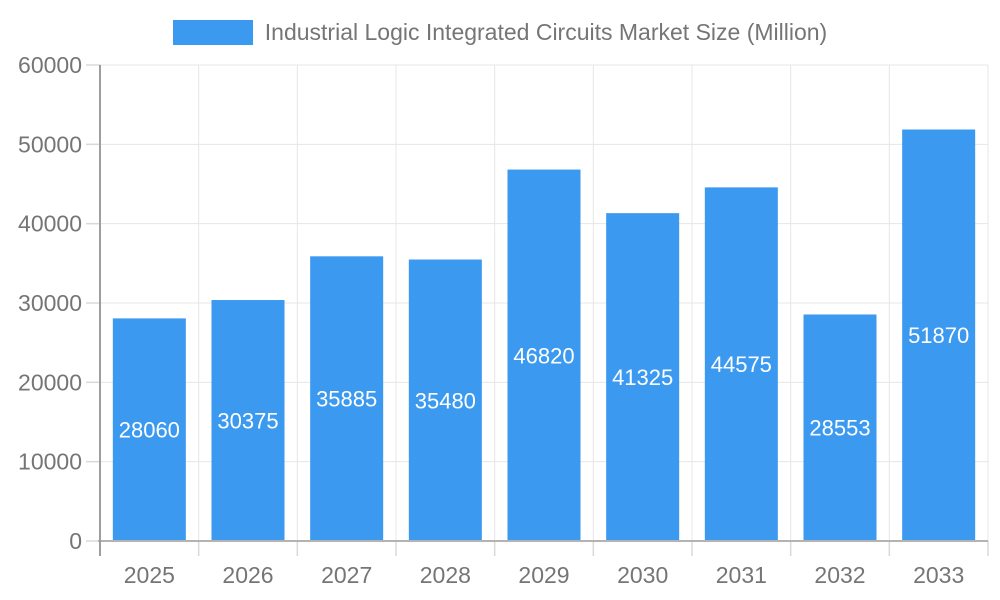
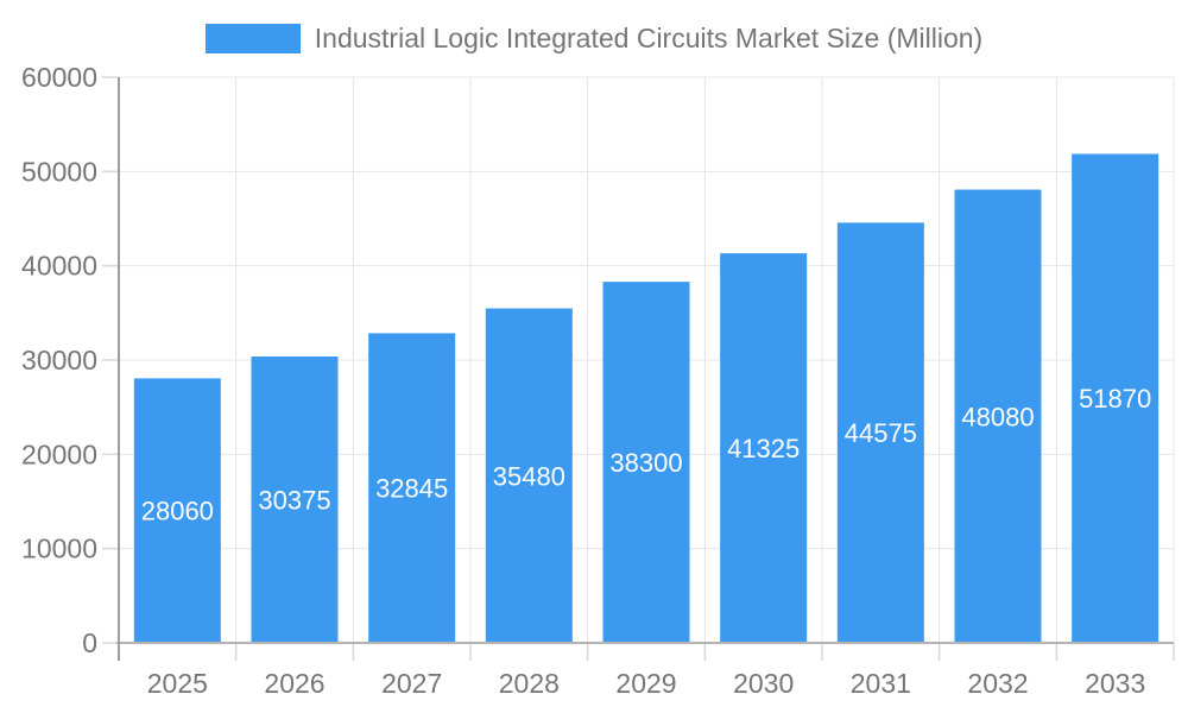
2027: 35885 -> 32845
2029: 46820 -> 38300
2032: 28553 -> 48080
